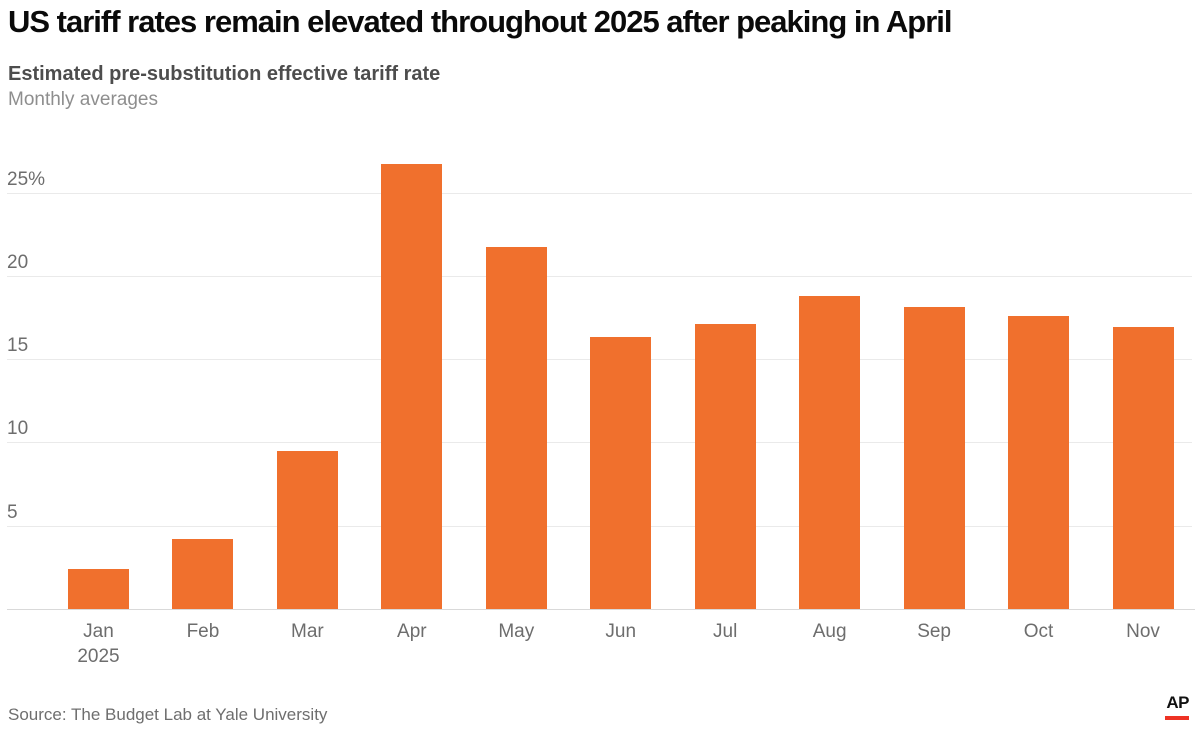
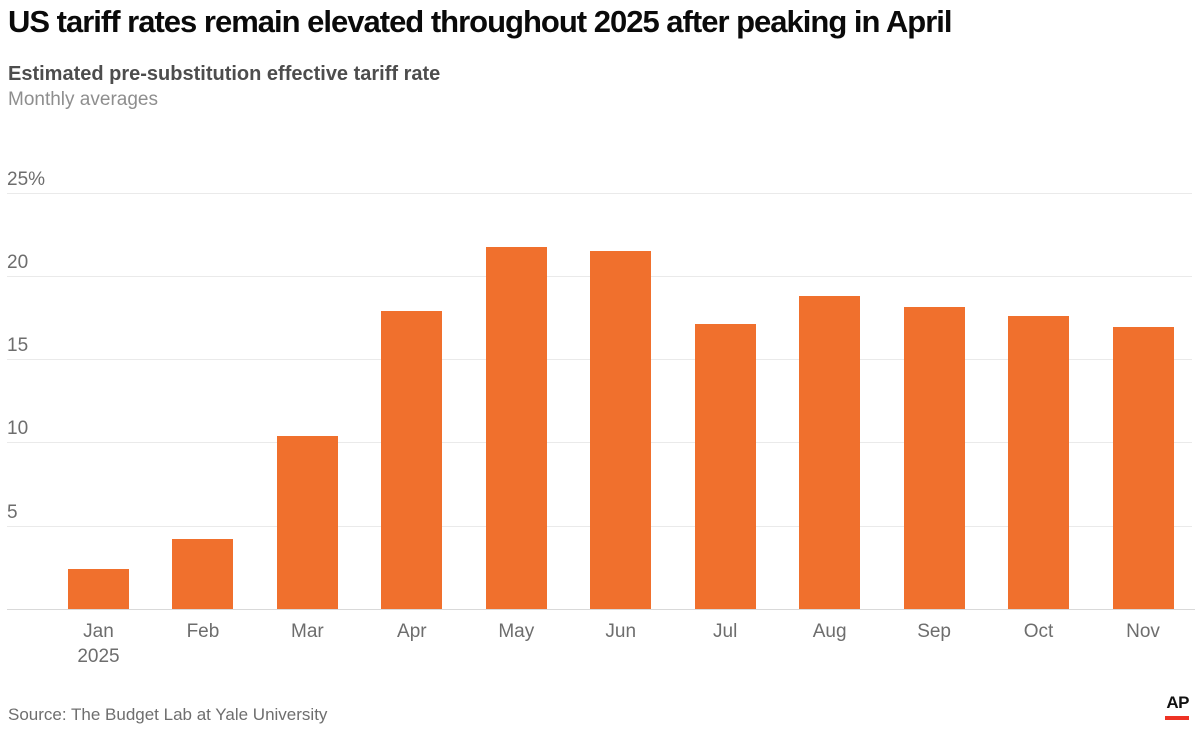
Mar: 9.5% -> 10.4%
Apr: 26.7% -> 17.9%
Jun: 16.3% -> 21.5%
